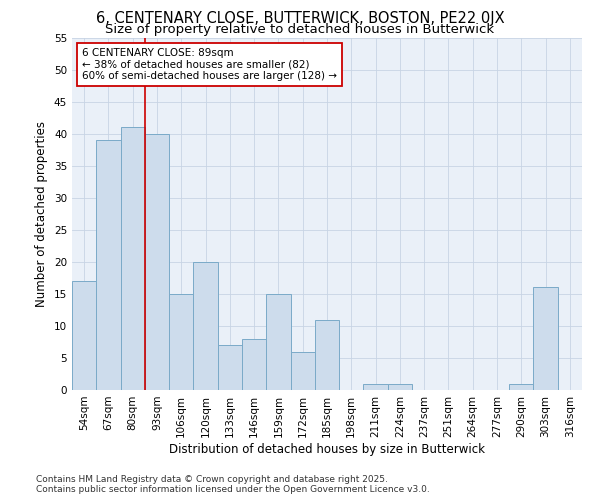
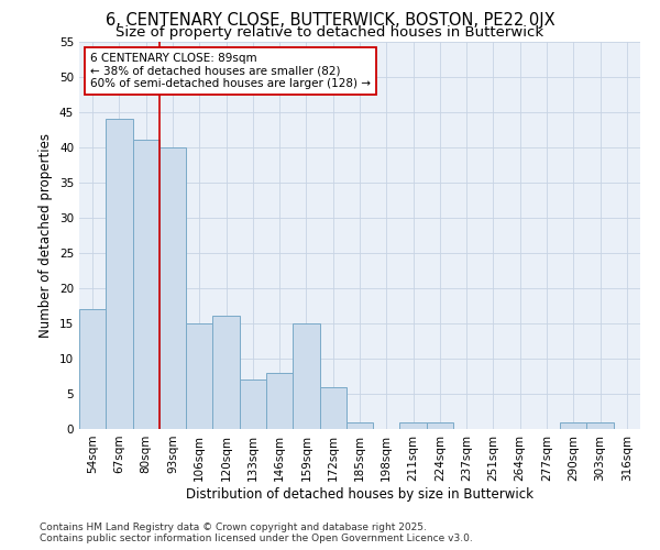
67sqm: 39 -> 44
120sqm: 20 -> 16
185sqm: 11 -> 1
303sqm: 16 -> 1
